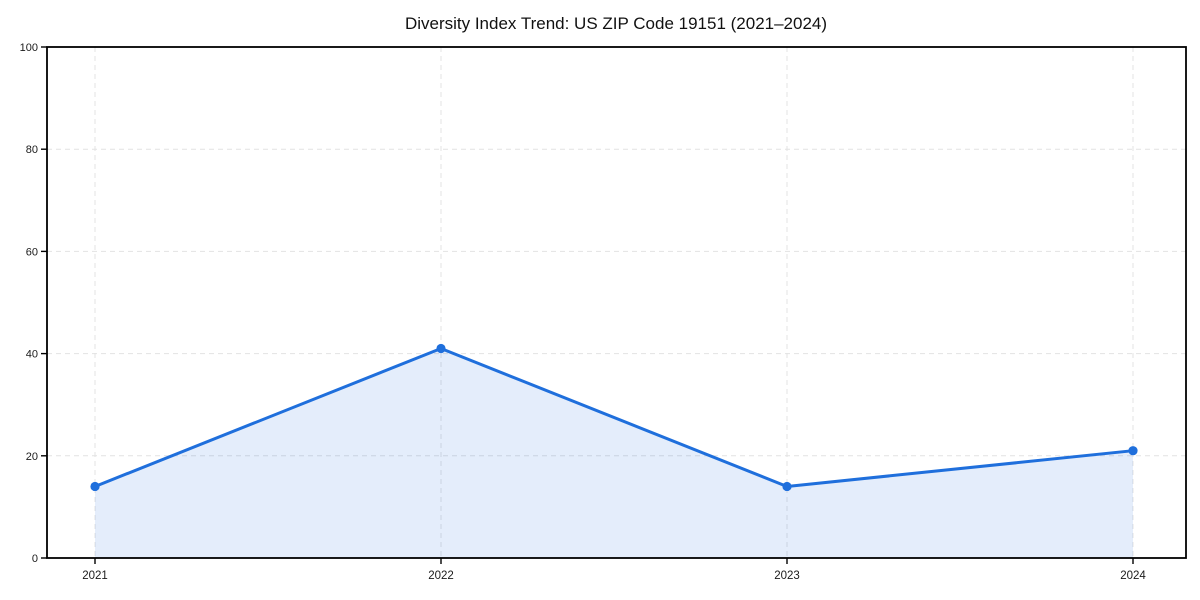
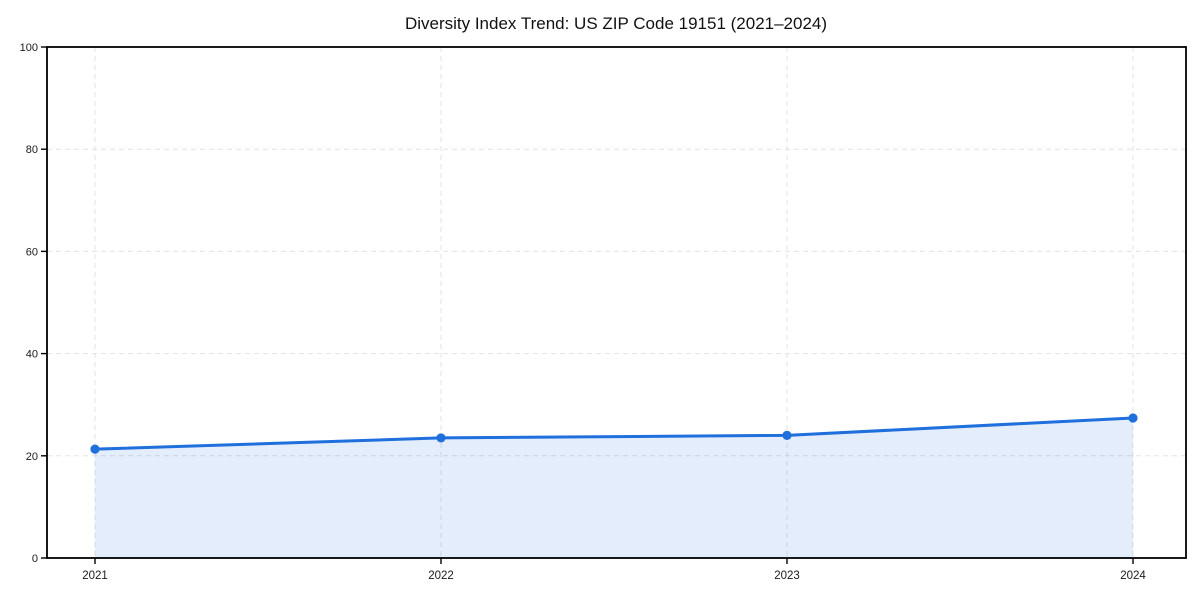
2021: 14 -> 21
2022: 41 -> 24
2023: 14 -> 24
2024: 21 -> 27
